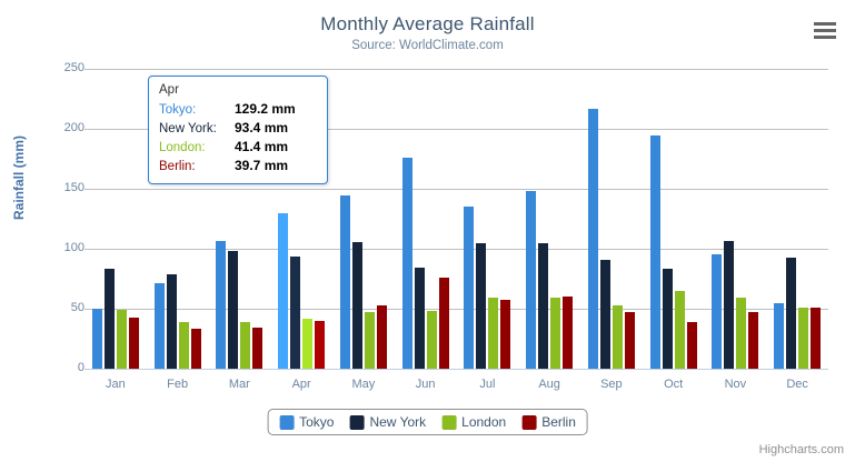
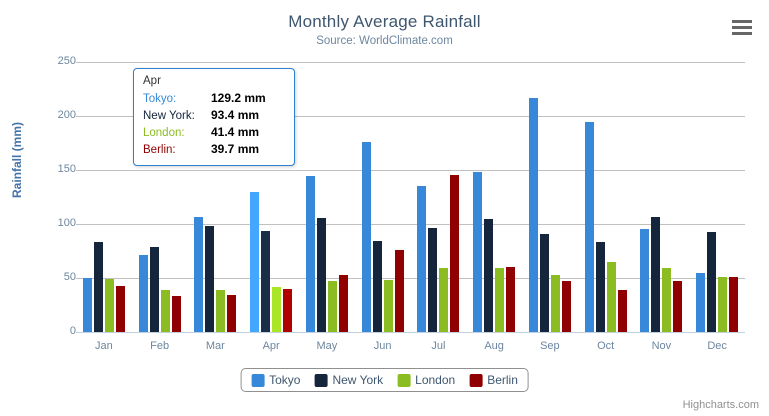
New York/Jul: 105 -> 96
Berlin/Jul: 57 -> 145
